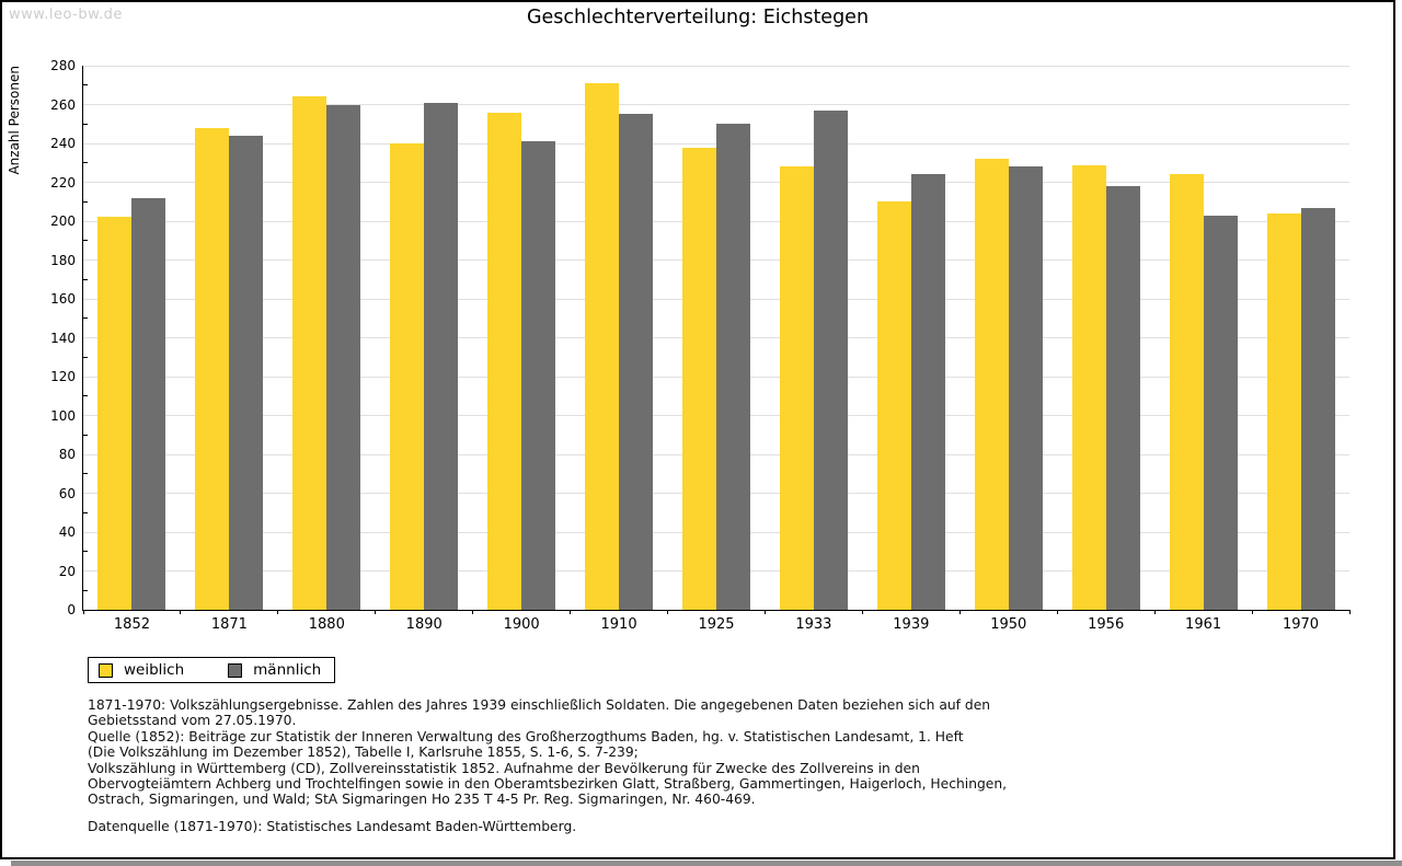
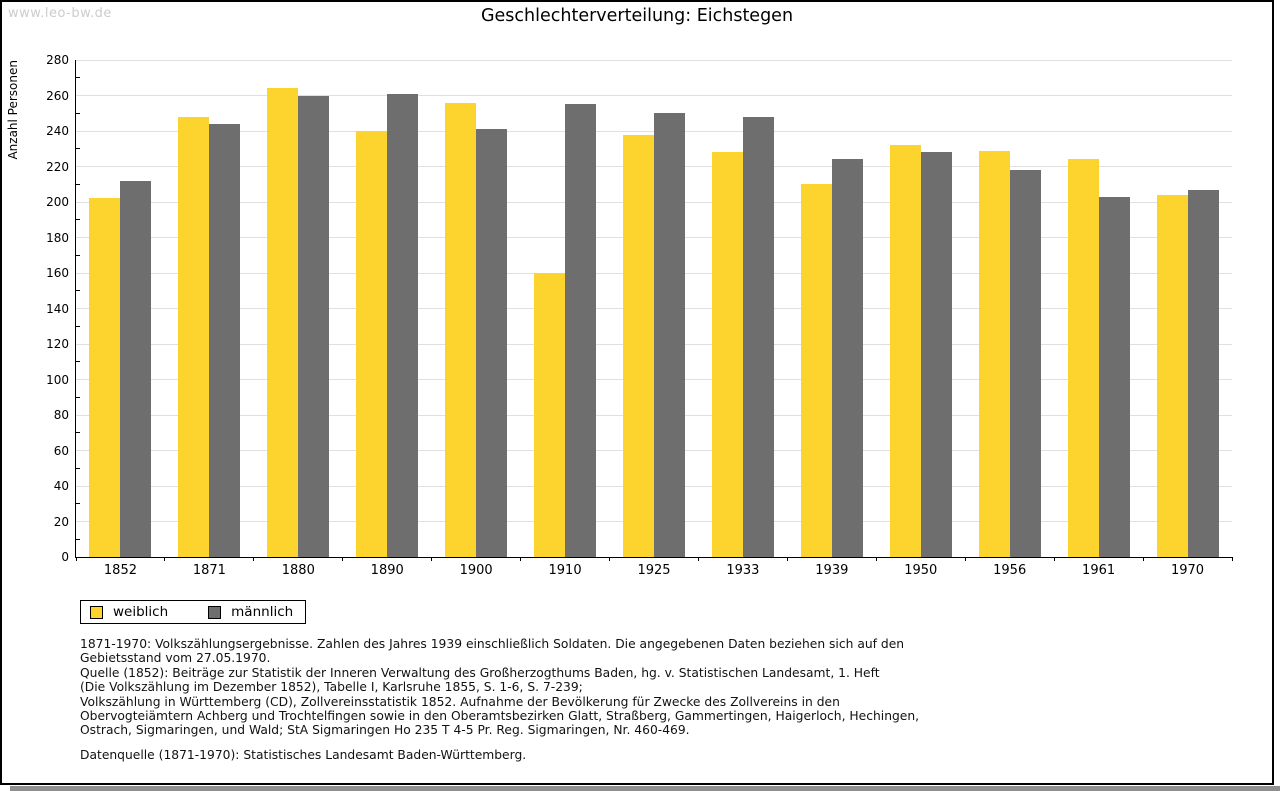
weiblich/1910: 271 -> 160
männlich/1933: 257 -> 248
